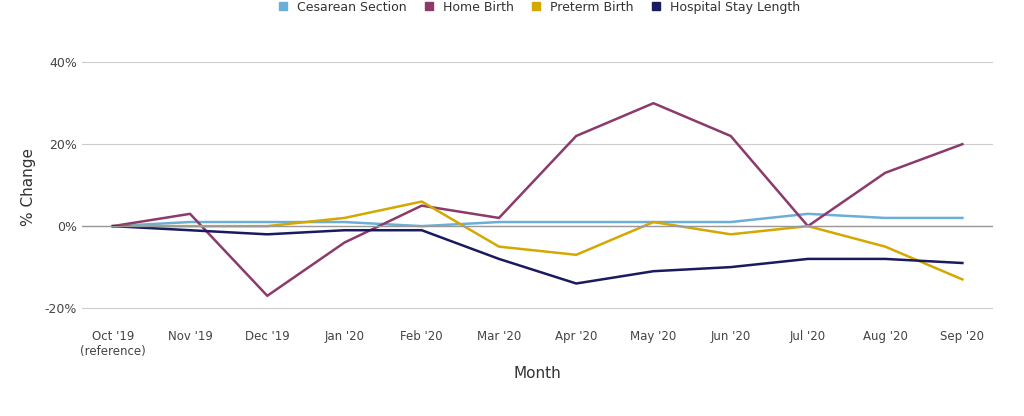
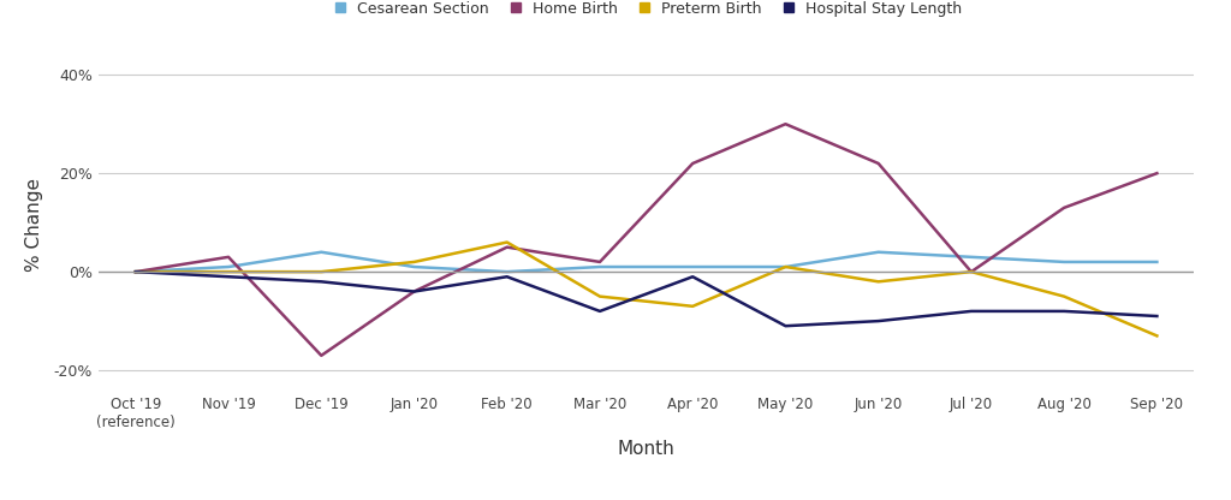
Cesarean Section/Dec '19: 1% -> 4%
Hospital Stay Length/Jan '20: -1% -> -4%
Hospital Stay Length/Apr '20: -14% -> -1%
Cesarean Section/Jun '20: 1% -> 4%
